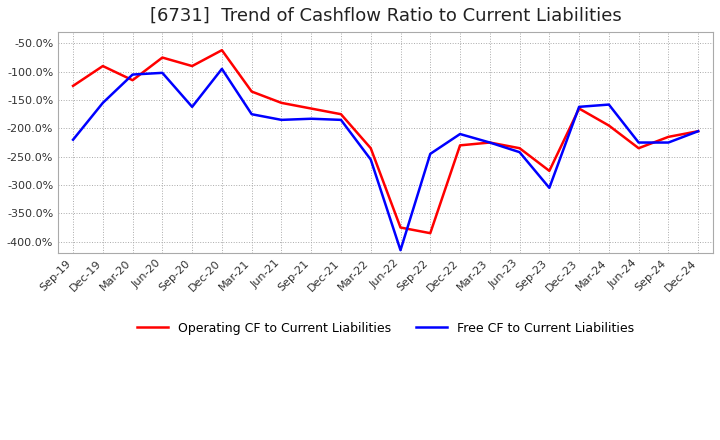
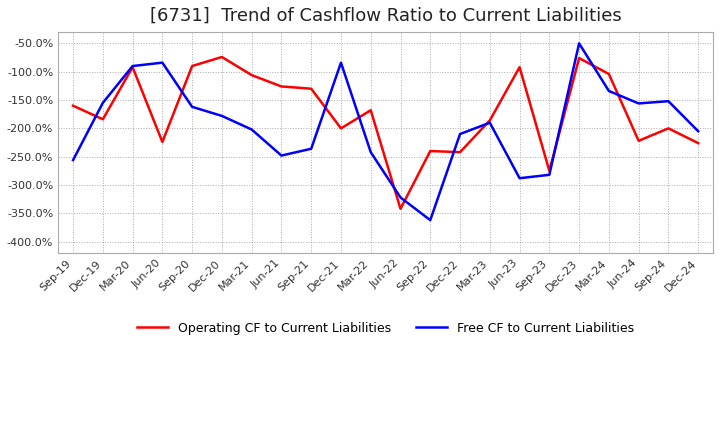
Operating CF to Current Liabilities/Sep-19: -125% -> -160%
Free CF to Current Liabilities/Sep-19: -220% -> -256%
Operating CF to Current Liabilities/Dec-19: -90% -> -184%
Operating CF to Current Liabilities/Mar-20: -115% -> -92%
Free CF to Current Liabilities/Mar-20: -105% -> -90%
Operating CF to Current Liabilities/Jun-20: -75% -> -224%
Free CF to Current Liabilities/Jun-20: -102% -> -84%
Operating CF to Current Liabilities/Dec-20: -62% -> -74%
Free CF to Current Liabilities/Dec-20: -95% -> -178%
Operating CF to Current Liabilities/Mar-21: -135% -> -106%
Free CF to Current Liabilities/Mar-21: -175% -> -202%
Operating CF to Current Liabilities/Jun-21: -155% -> -126%
Free CF to Current Liabilities/Jun-21: -185% -> -248%
Operating CF to Current Liabilities/Sep-21: -165% -> -130%
Free CF to Current Liabilities/Sep-21: -183% -> -236%
Operating CF to Current Liabilities/Dec-21: -175% -> -200%
Free CF to Current Liabilities/Dec-21: -185% -> -84%
Operating CF to Current Liabilities/Mar-22: -235% -> -168%
Free CF to Current Liabilities/Mar-22: -255% -> -242%
Operating CF to Current Liabilities/Jun-22: -375% -> -342%
Free CF to Current Liabilities/Jun-22: -415% -> -322%
Operating CF to Current Liabilities/Sep-22: -385% -> -240%
Free CF to Current Liabilities/Sep-22: -245% -> -362%
Operating CF to Current Liabilities/Dec-22: -230% -> -242%
Operating CF to Current Liabilities/Mar-23: -225% -> -186%
Free CF to Current Liabilities/Mar-23: -225% -> -190%
Operating CF to Current Liabilities/Jun-23: -235% -> -92%
Free CF to Current Liabilities/Jun-23: -242% -> -288%
Free CF to Current Liabilities/Sep-23: -305% -> -282%
Operating CF to Current Liabilities/Dec-23: -165% -> -76%
Free CF to Current Liabilities/Dec-23: -162% -> -50%
Operating CF to Current Liabilities/Mar-24: -195% -> -104%
Free CF to Current Liabilities/Mar-24: -158% -> -134%
Operating CF to Current Liabilities/Jun-24: -235% -> -222%
Free CF to Current Liabilities/Jun-24: -225% -> -156%
Operating CF to Current Liabilities/Sep-24: -215% -> -200%
Free CF to Current Liabilities/Sep-24: -225% -> -152%
Operating CF to Current Liabilities/Dec-24: -205% -> -226%
